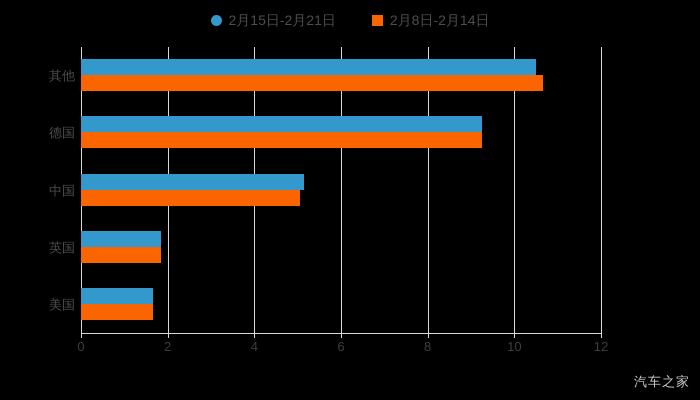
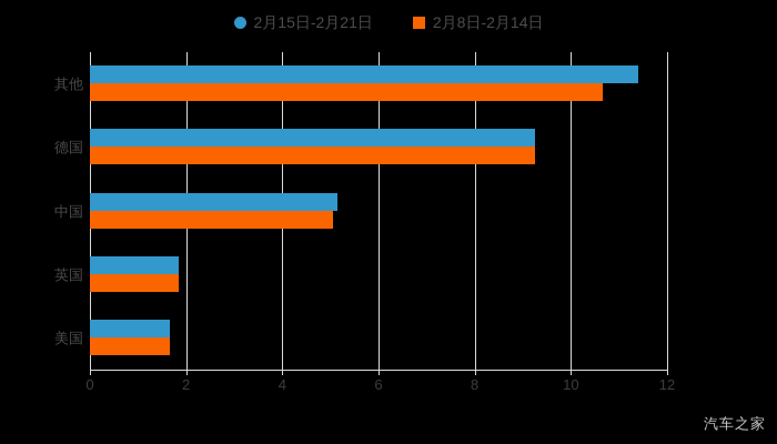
2月15日-2月21日/其他: 10.5 -> 11.4
